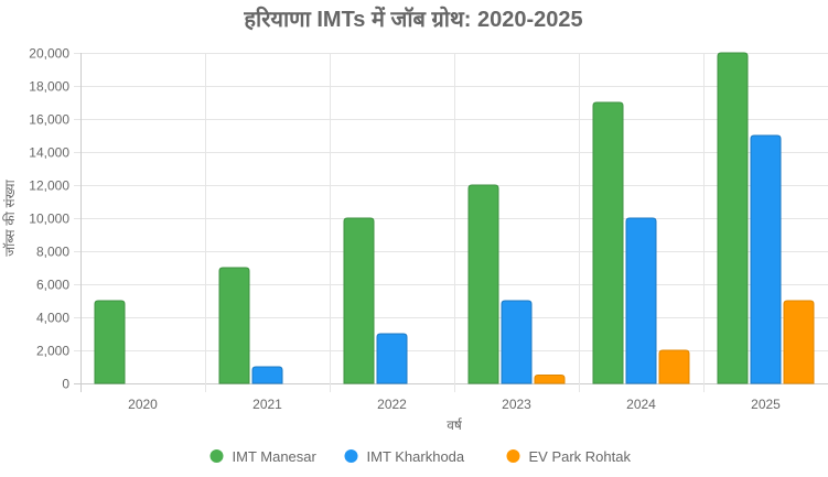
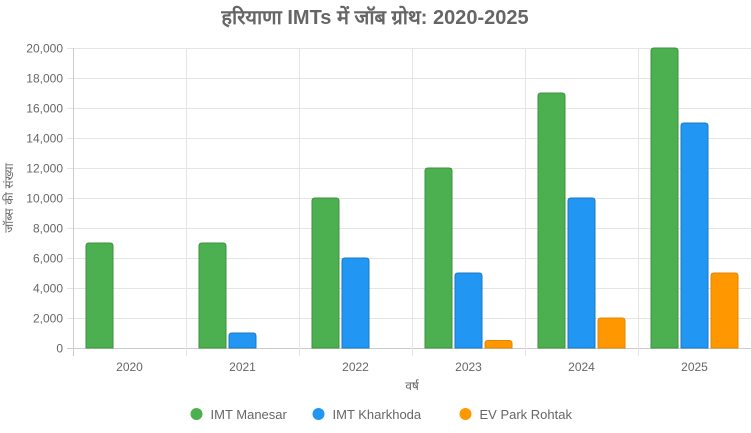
IMT Manesar/2020: 5000 -> 7000
IMT Kharkhoda/2022: 3000 -> 6000
